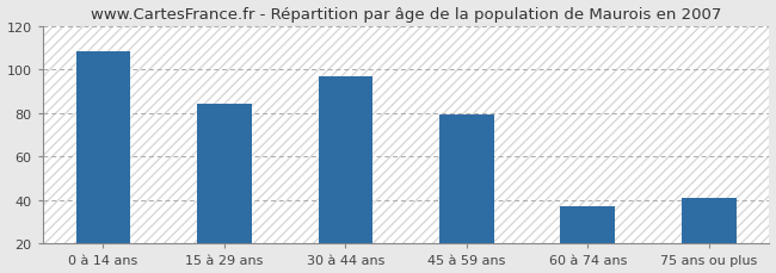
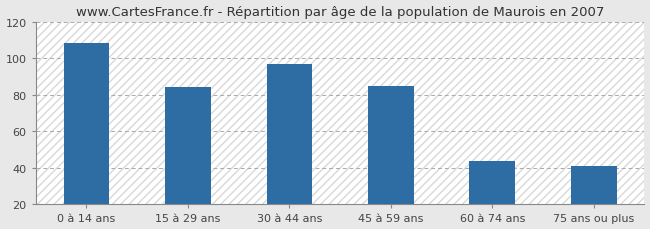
45 à 59 ans: 79 -> 85
60 à 74 ans: 37 -> 44
